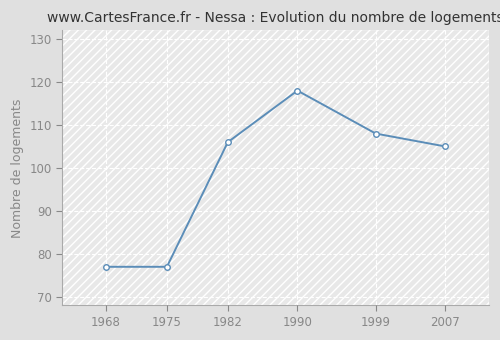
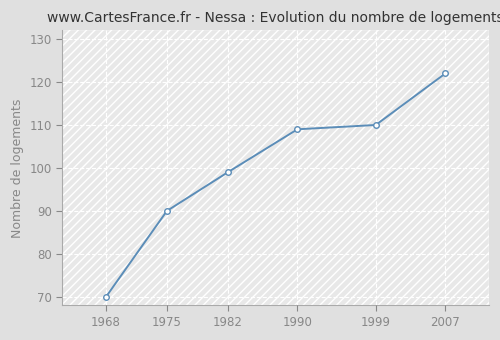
1968: 77 -> 70
1975: 77 -> 90
1982: 106 -> 99
1990: 118 -> 109
1999: 108 -> 110
2007: 105 -> 122
